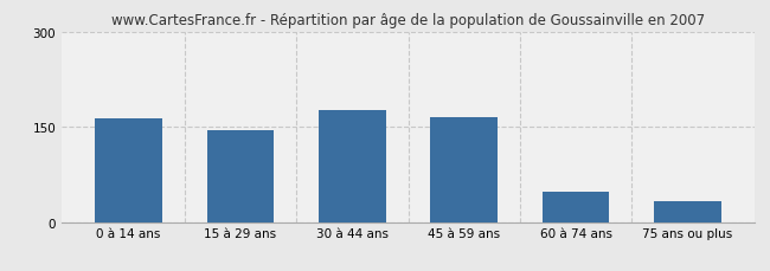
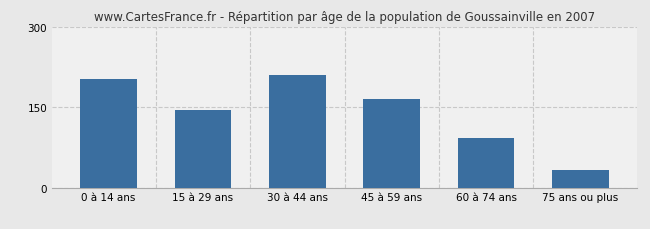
0 à 14 ans: 163 -> 202
30 à 44 ans: 176 -> 210
60 à 74 ans: 48 -> 92
